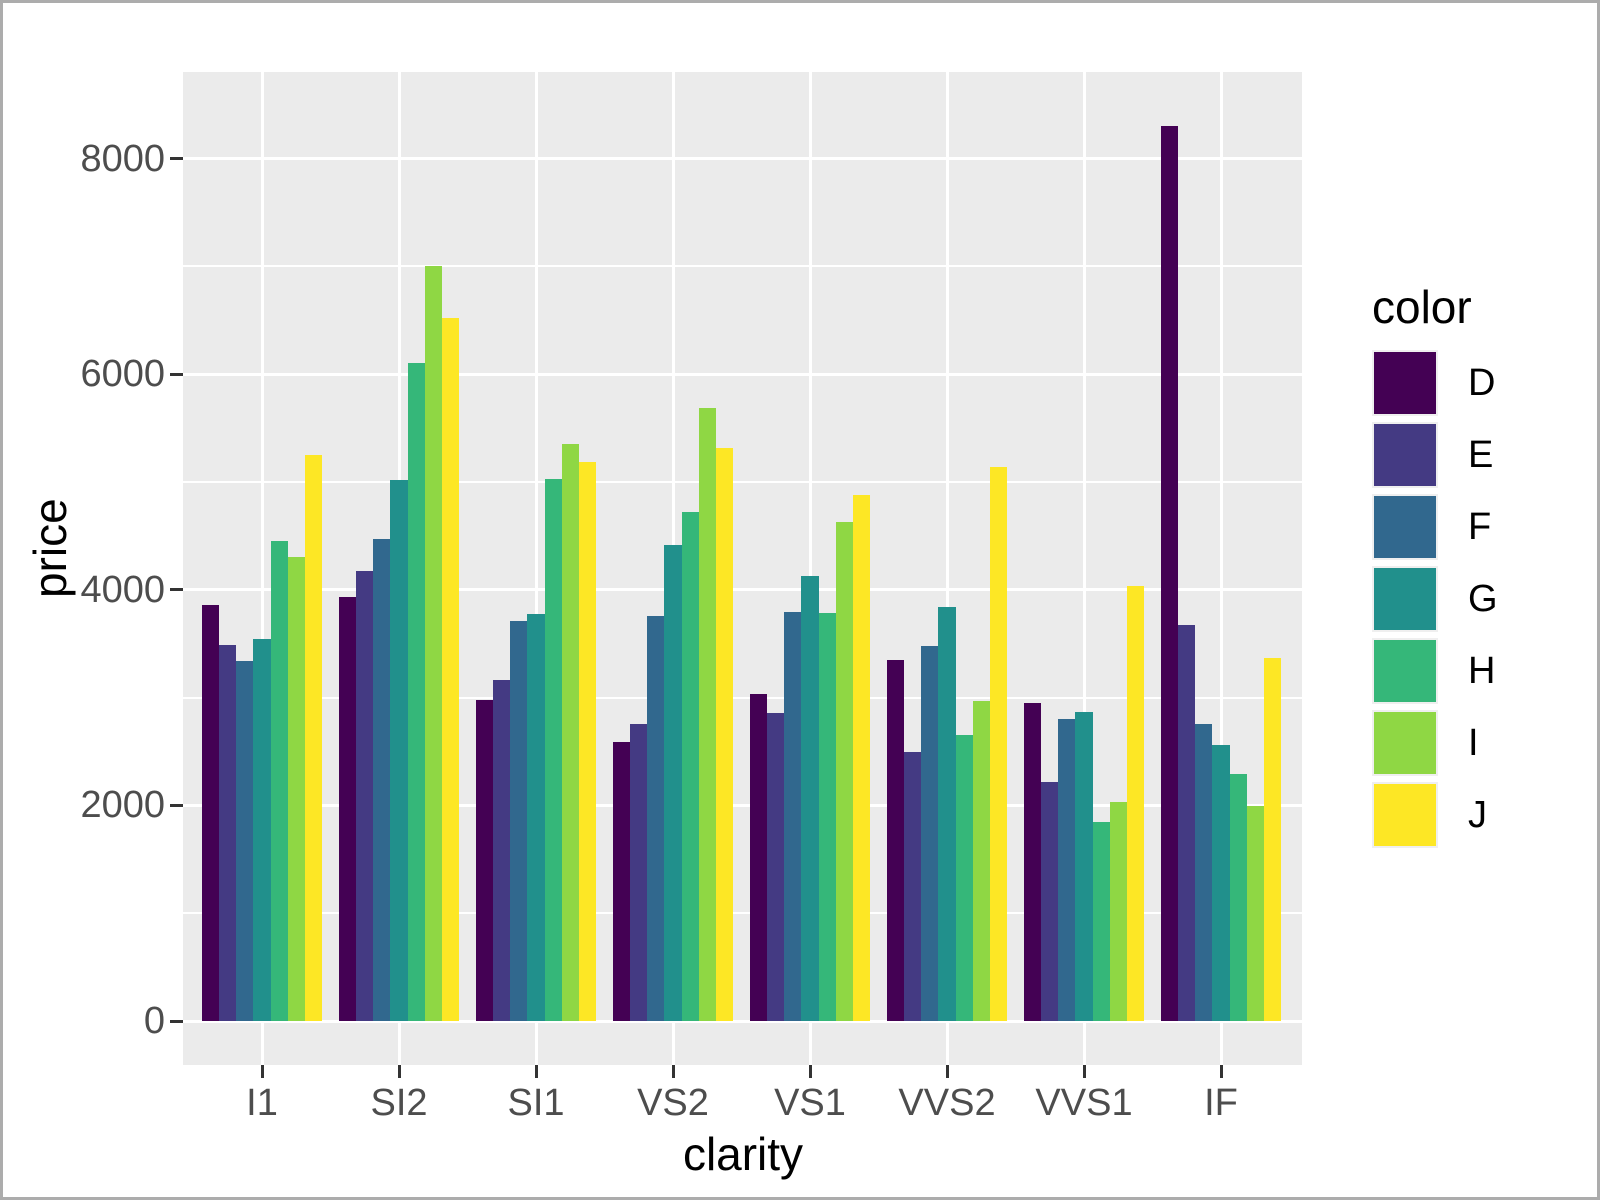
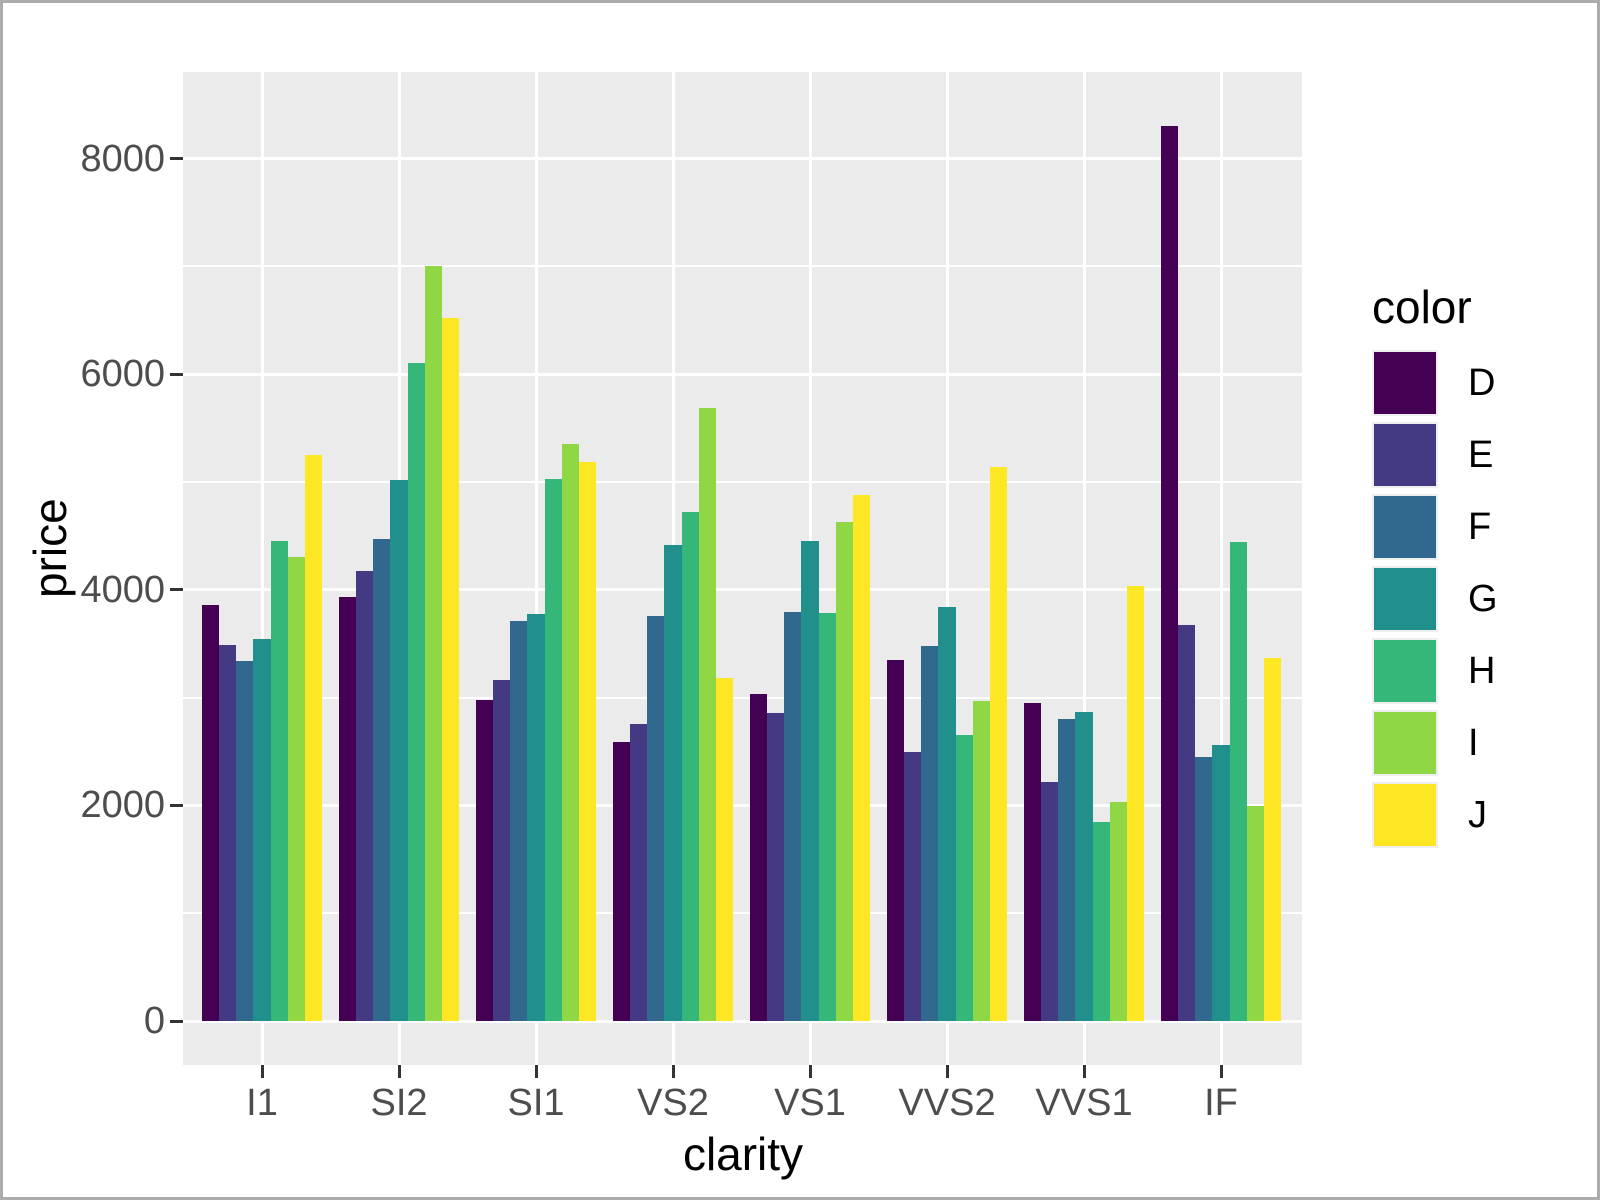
J/VS2: 5310 -> 3180
G/VS1: 4130 -> 4450
F/IF: 2750 -> 2450
H/IF: 2290 -> 4440
